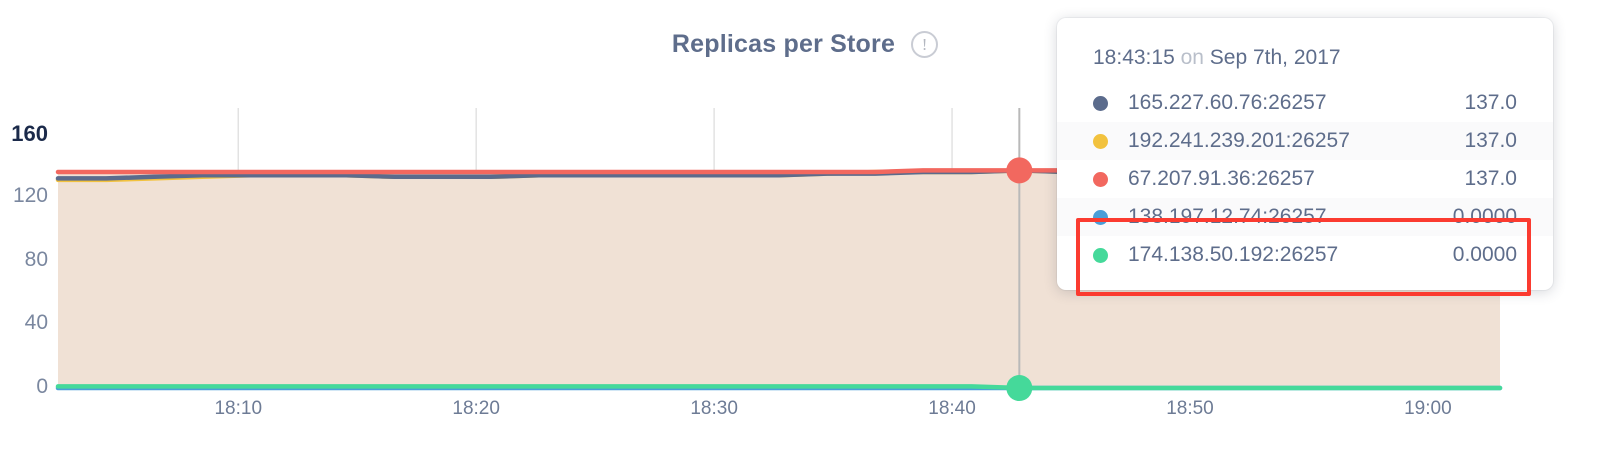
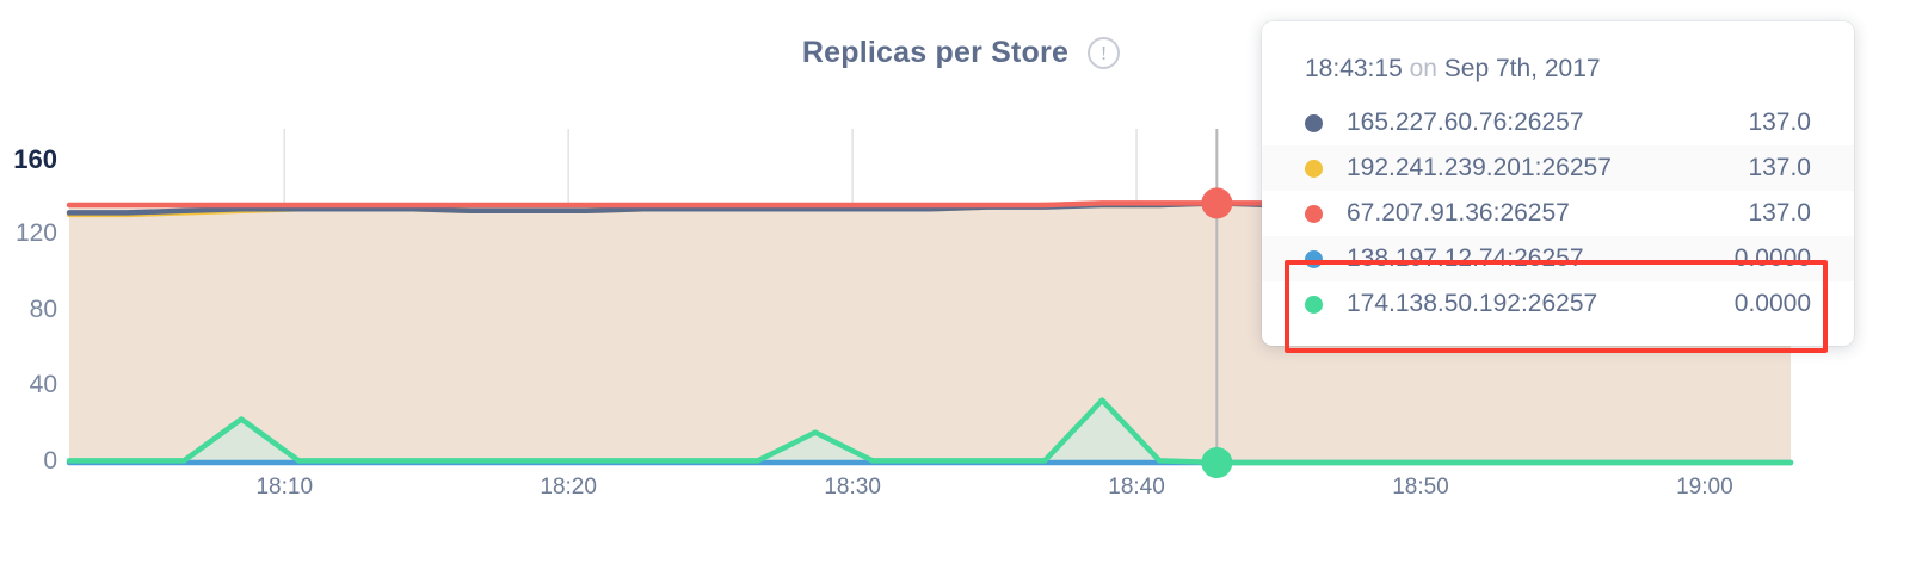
174.138.50.192:26257/18:10: 1 -> 23
174.138.50.192:26257/18:30: 1 -> 16
174.138.50.192:26257/18:40: 1 -> 33
